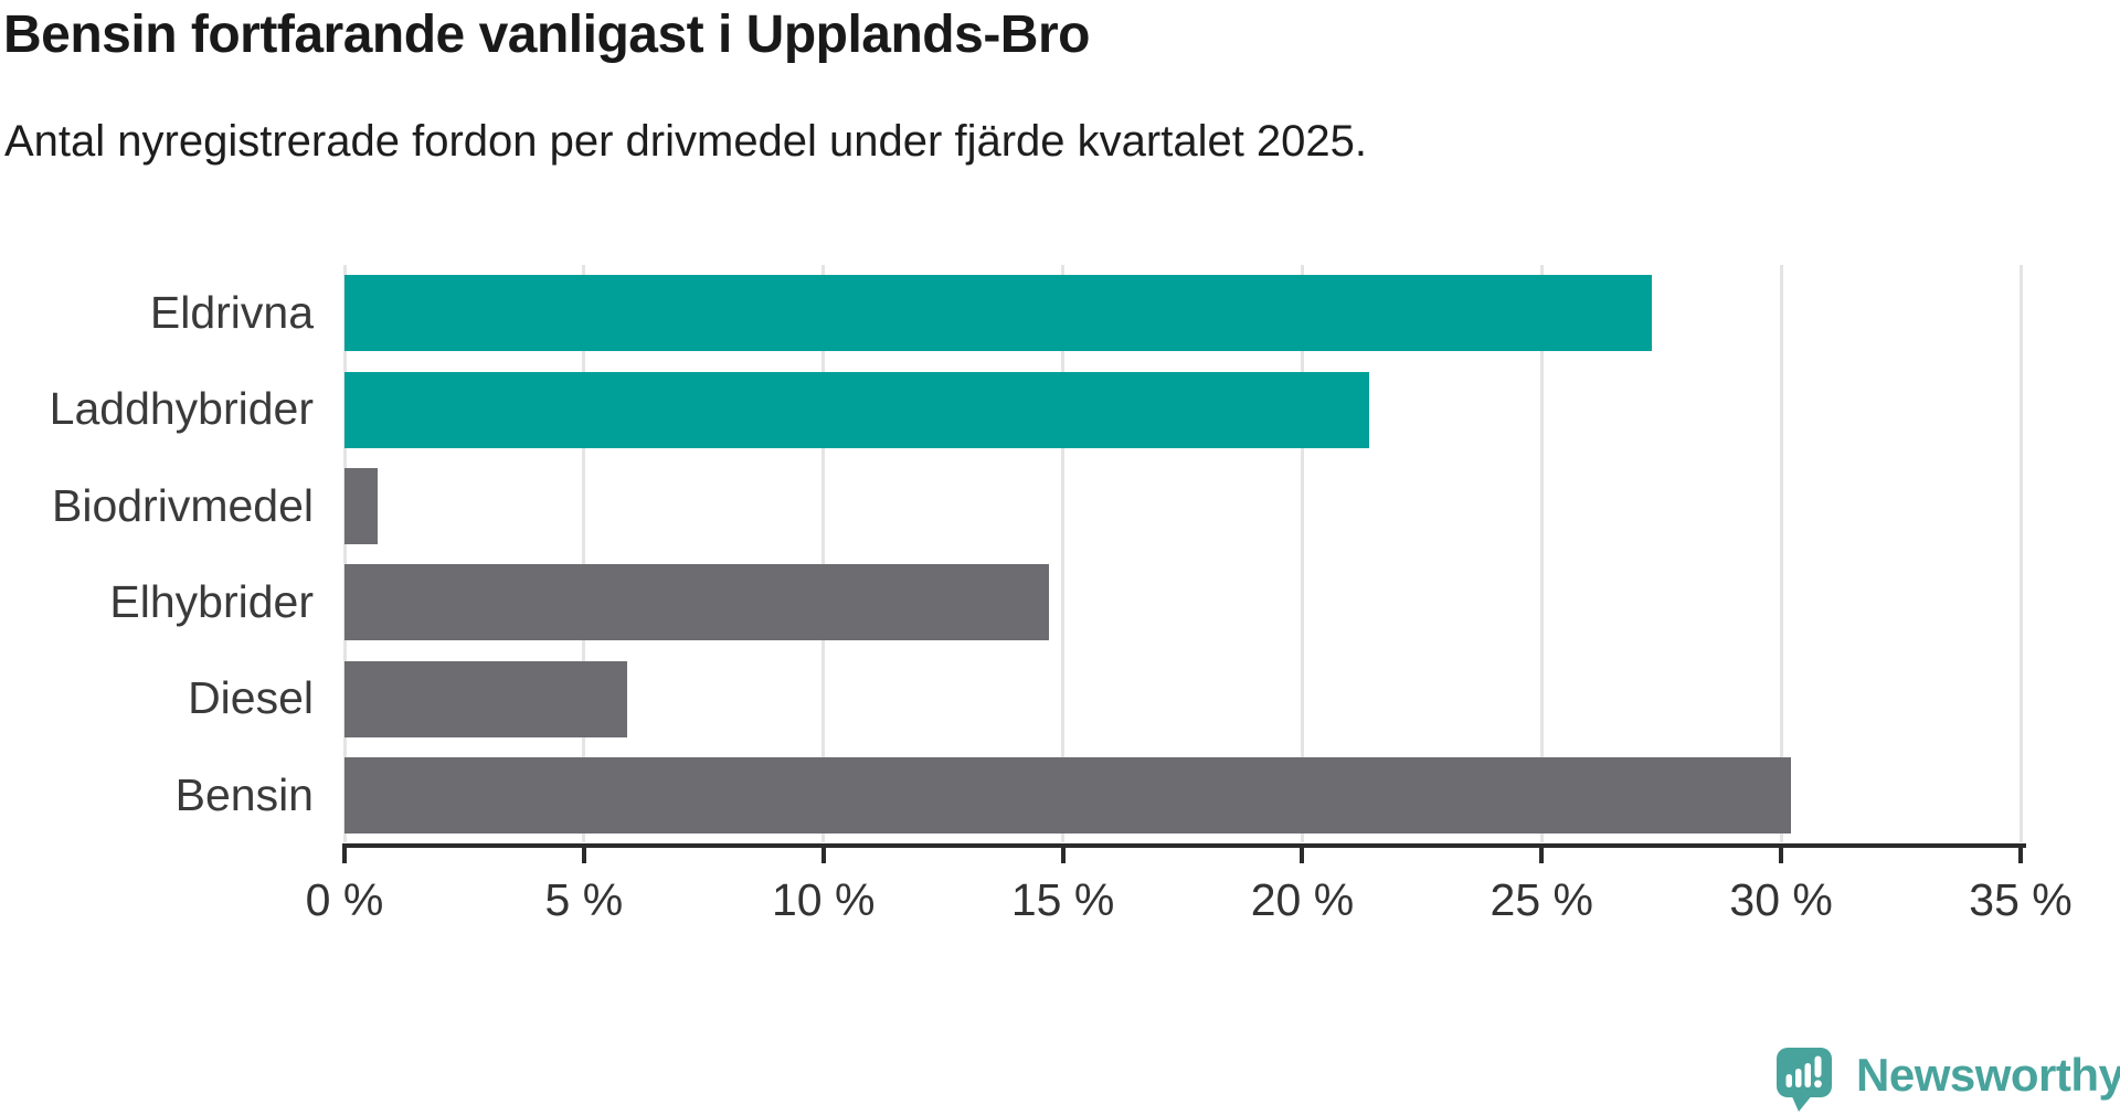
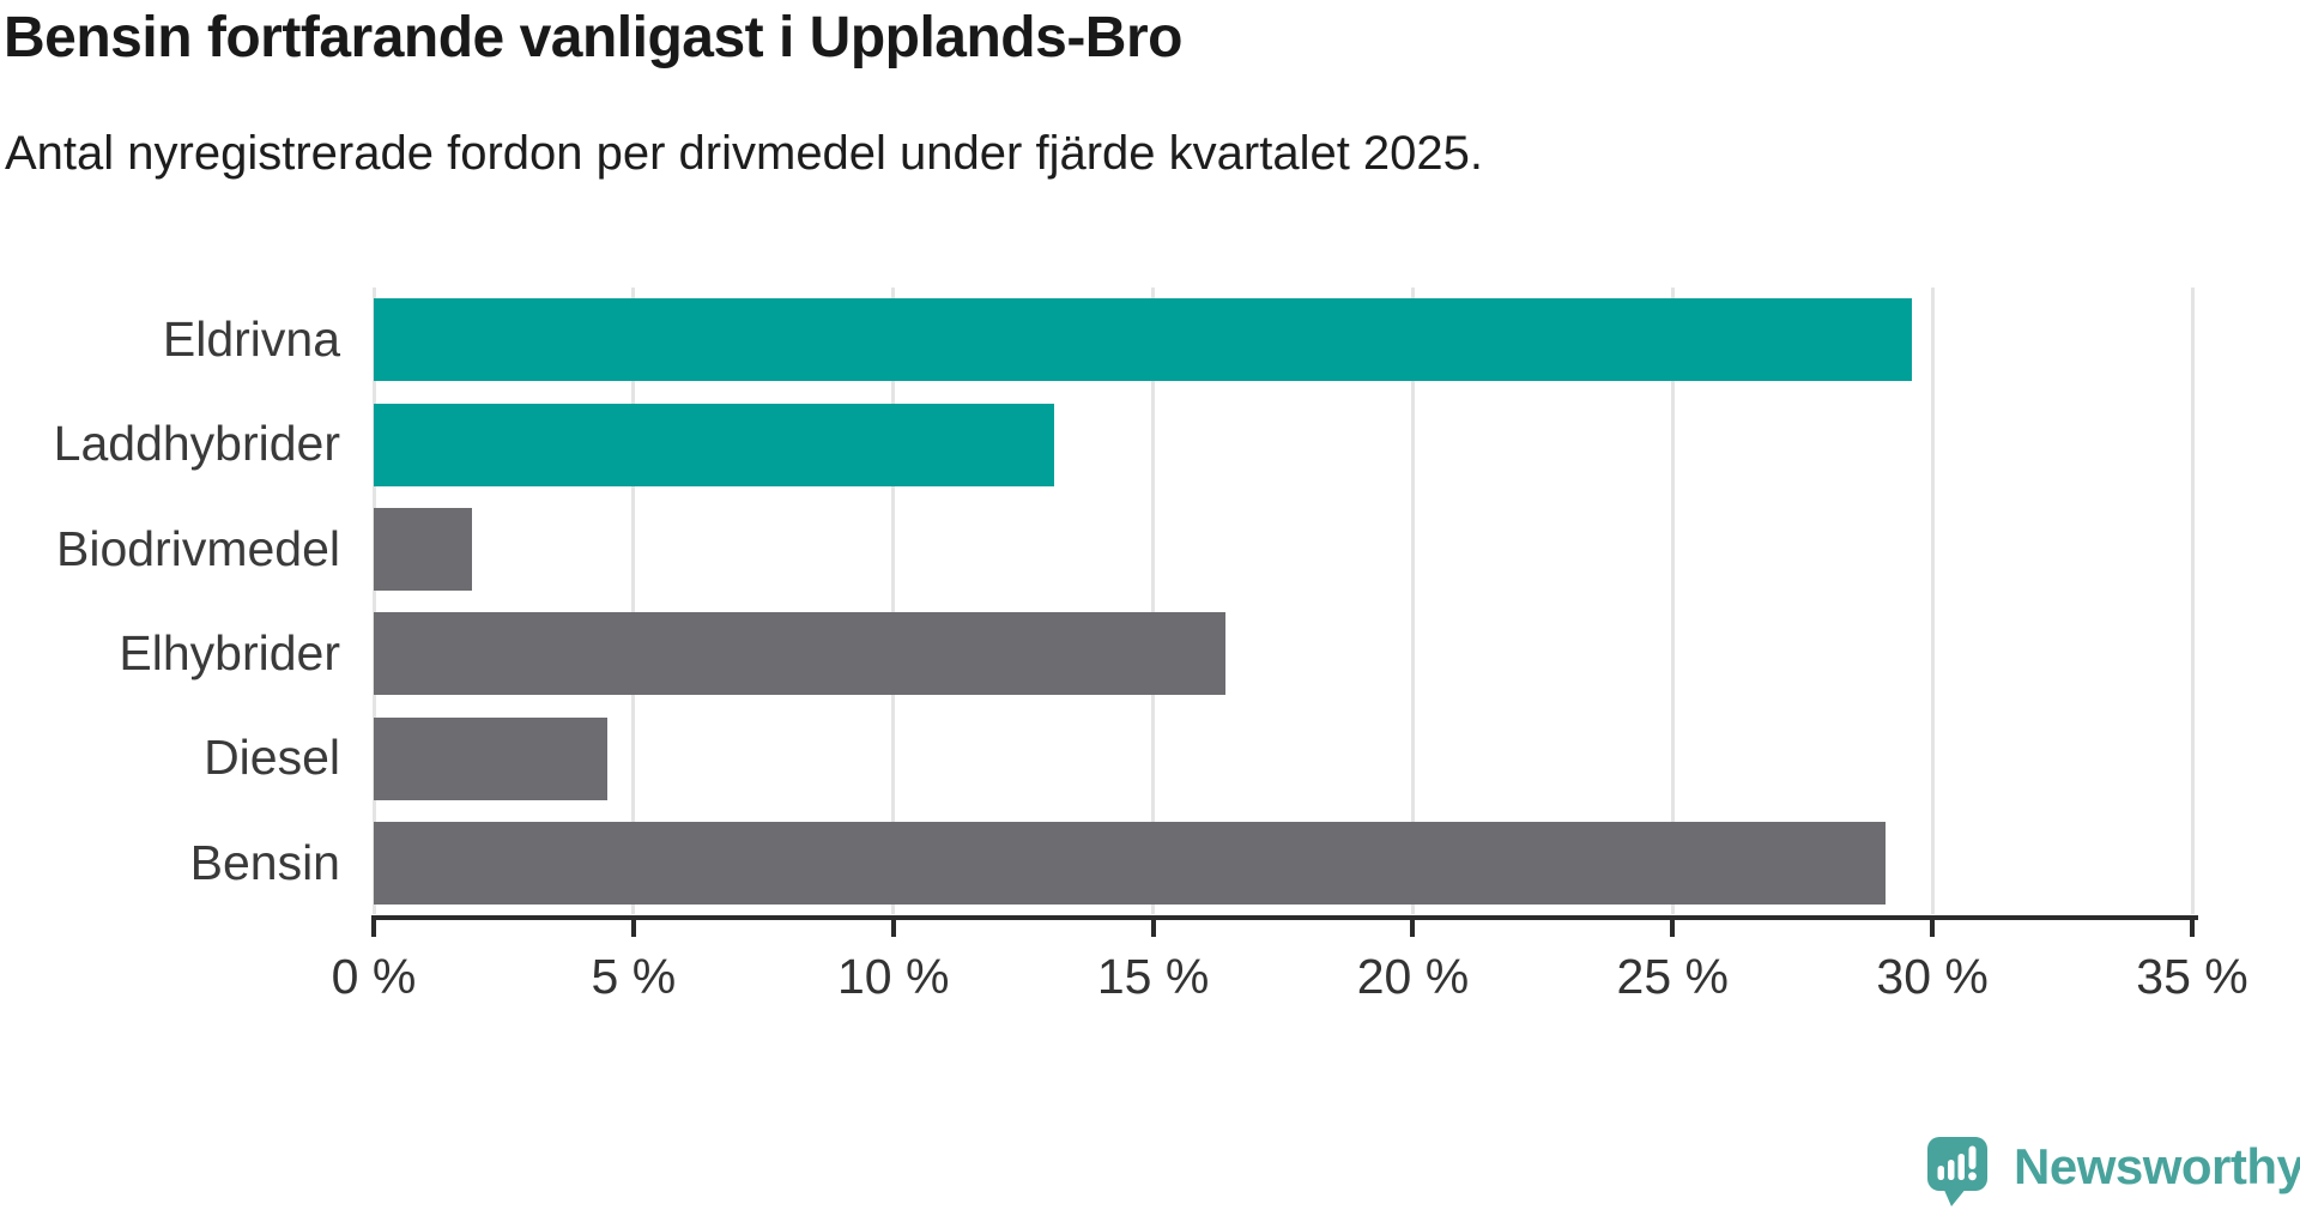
Eldrivna: 27.3% -> 29.6%
Laddhybrider: 21.4% -> 13.1%
Biodrivmedel: 0.7% -> 1.9%
Elhybrider: 14.7% -> 16.4%
Diesel: 5.9% -> 4.5%
Bensin: 30.2% -> 29.1%
